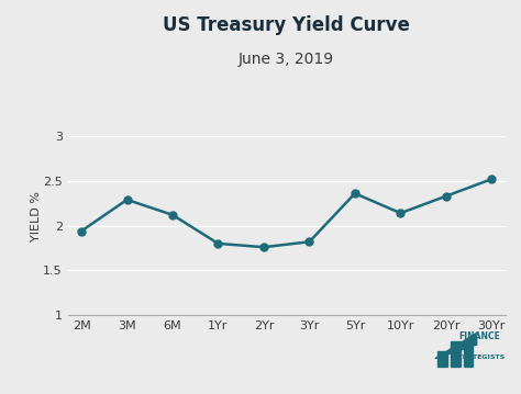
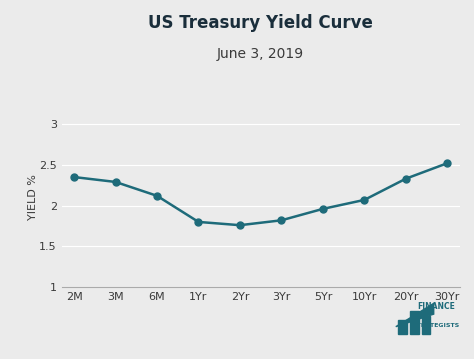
2M: 1.94 -> 2.35
5Yr: 2.36 -> 1.96
10Yr: 2.14 -> 2.07
